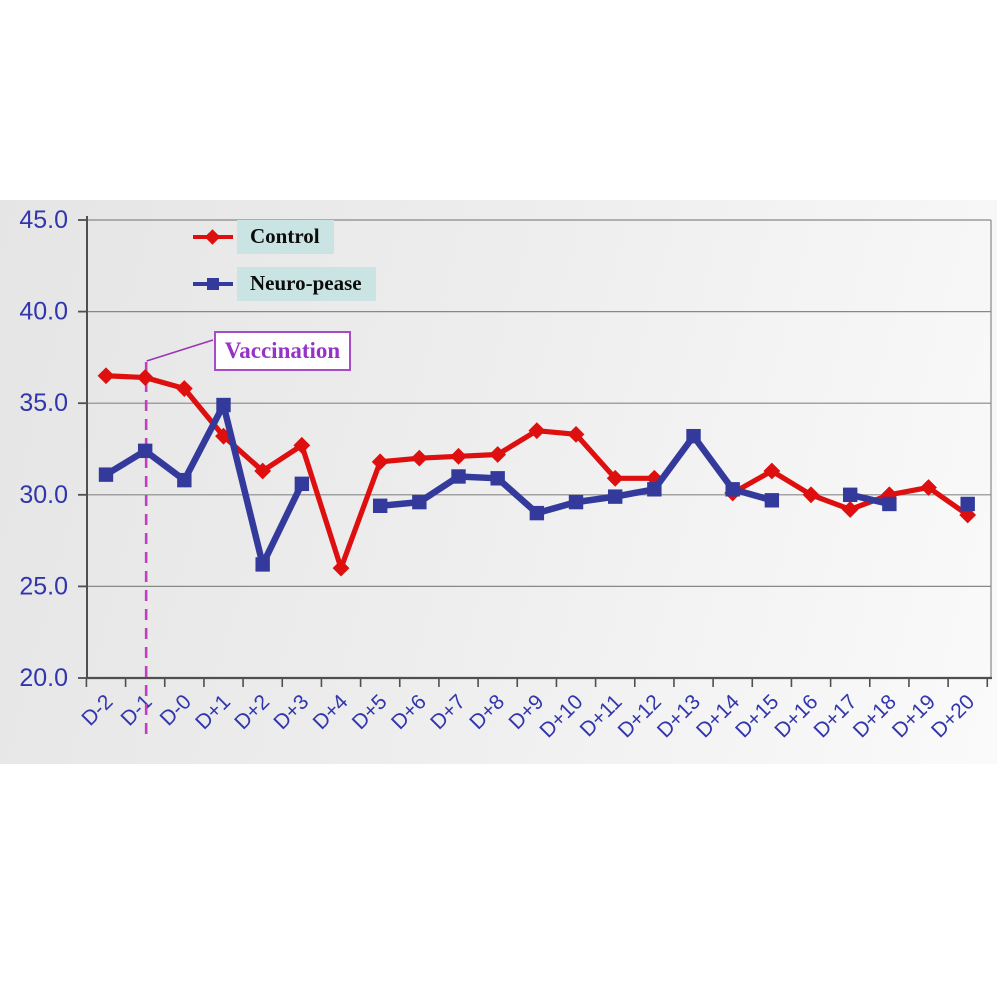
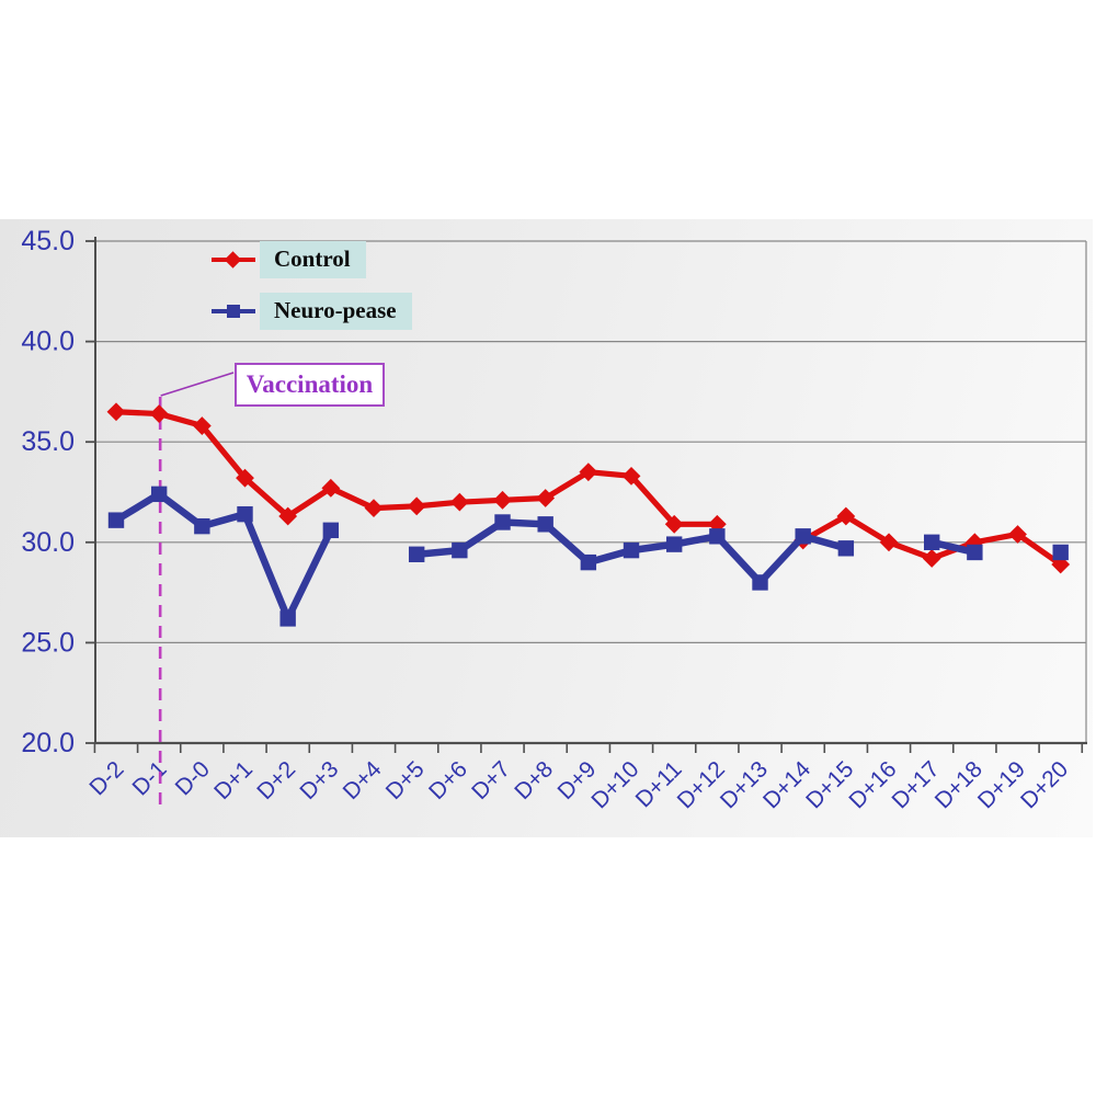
Neuro-pease/D+1: 34.9 -> 31.4
Control/D+4: 26.0 -> 31.7
Neuro-pease/D+13: 33.2 -> 28.0
